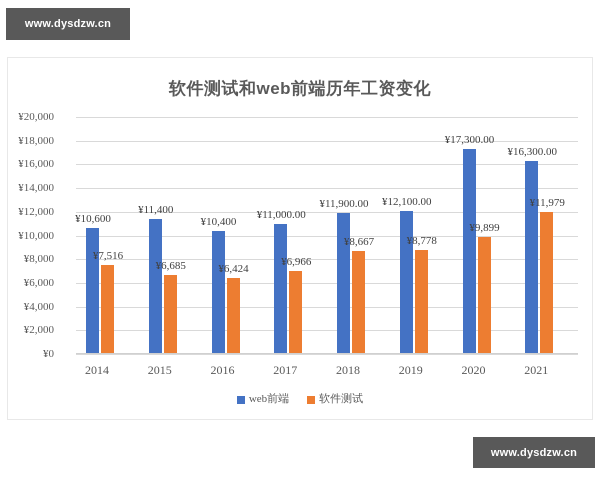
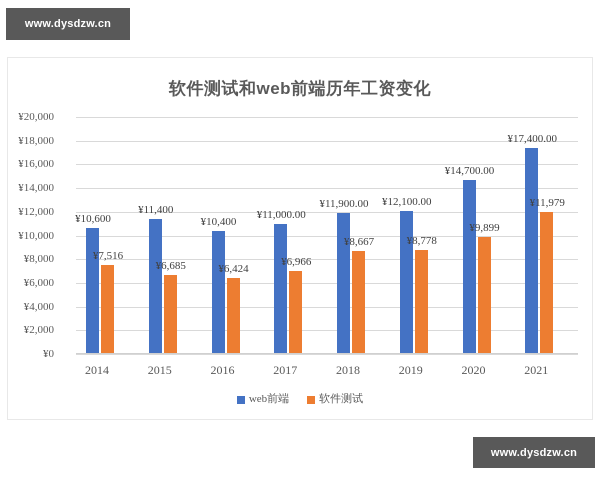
web前端/2020: ¥17,300.00 -> ¥14,700.00
web前端/2021: ¥16,300.00 -> ¥17,400.00
